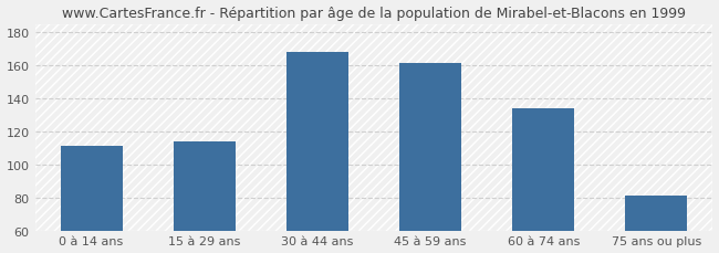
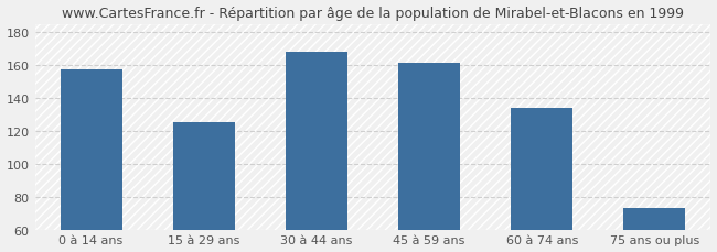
0 à 14 ans: 111 -> 157
15 à 29 ans: 114 -> 125
75 ans ou plus: 81 -> 73
